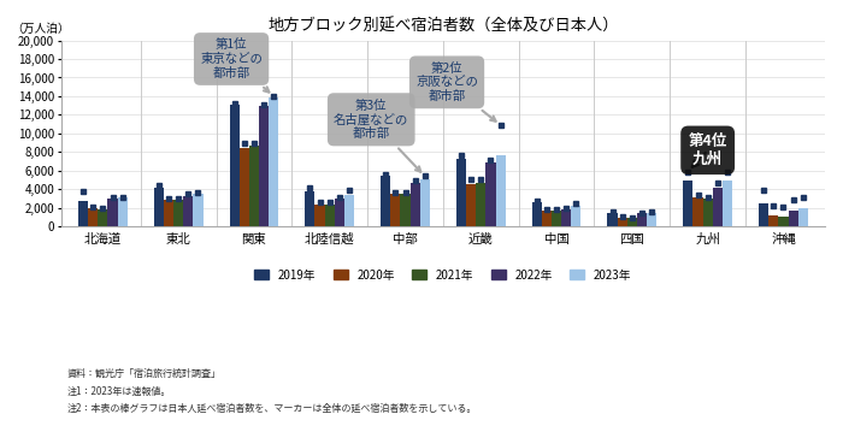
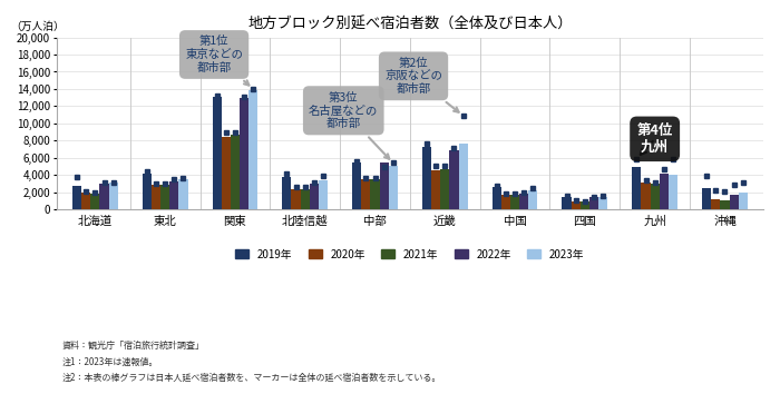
2022年/中部: 4,700 -> 5,400
2023年/九州: 4,900 -> 4,000
